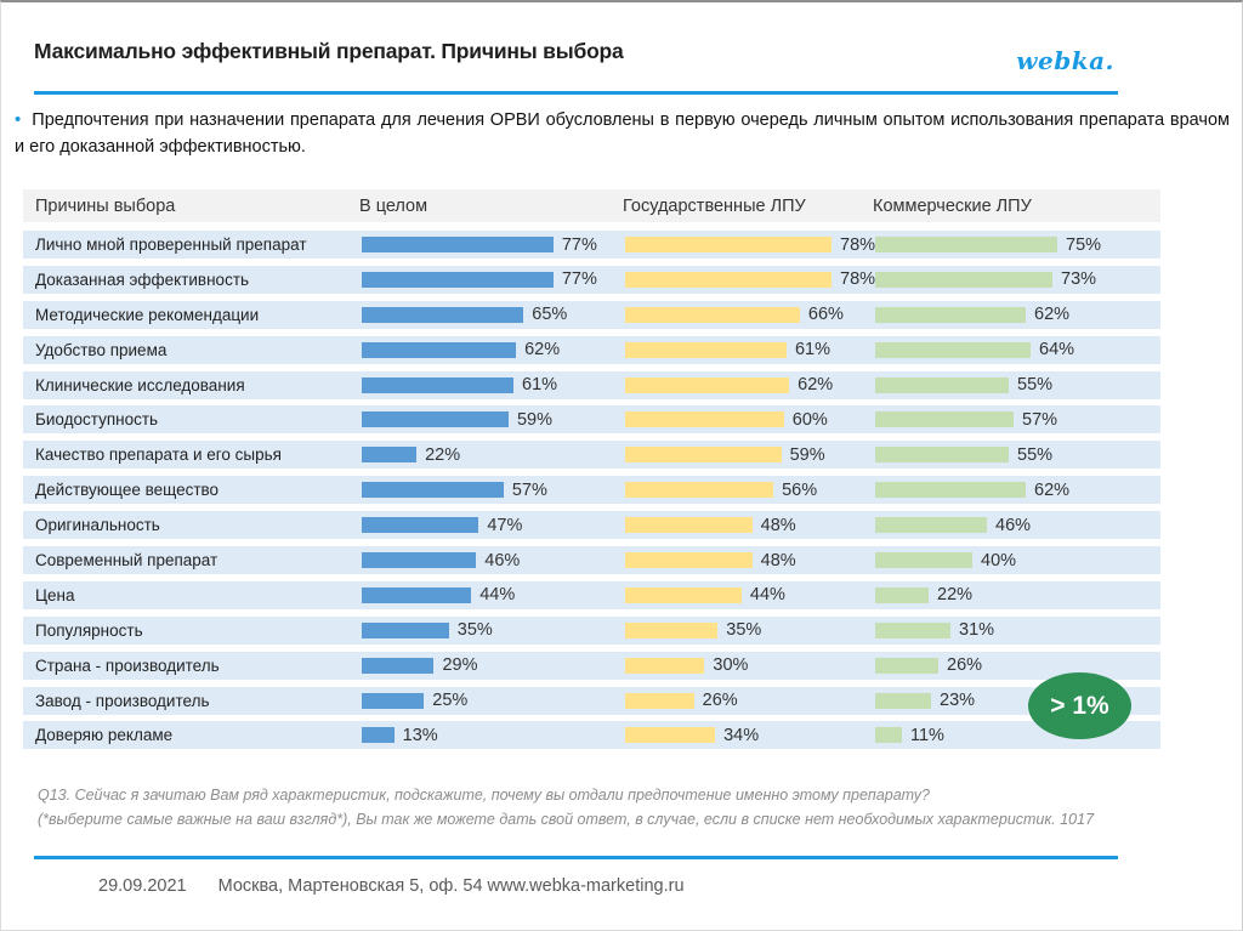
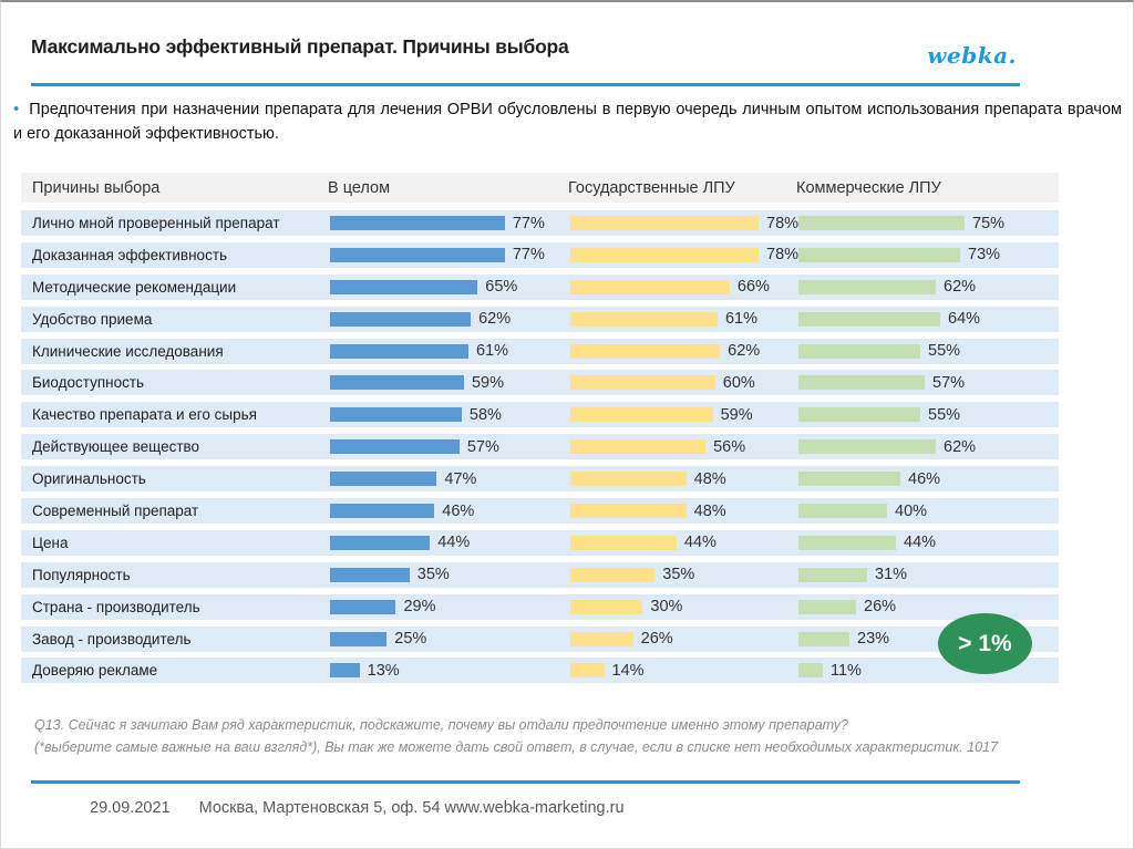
В целом/Качество препарата и его сырья: 22% -> 58%
Коммерческие ЛПУ/Цена: 22% -> 44%
Государственные ЛПУ/Доверяю рекламе: 34% -> 14%
